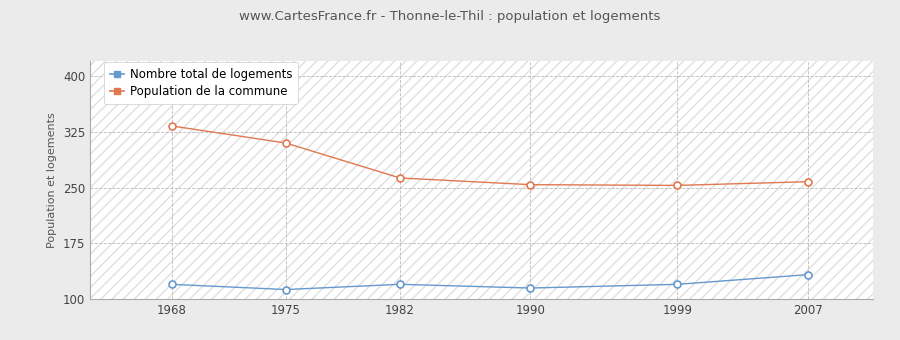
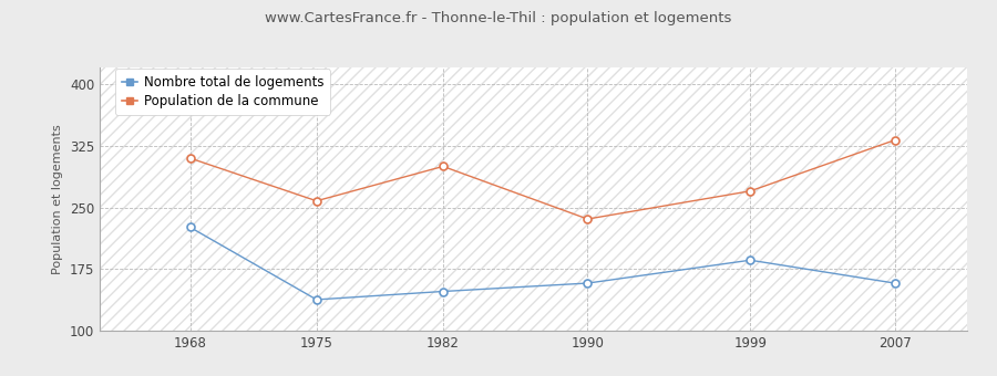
Population de la commune/1968: 333 -> 310
Nombre total de logements/1968: 120 -> 226
Population de la commune/1975: 310 -> 258
Nombre total de logements/1975: 113 -> 138
Population de la commune/1982: 263 -> 300
Nombre total de logements/1982: 120 -> 148
Population de la commune/1990: 254 -> 236
Nombre total de logements/1990: 115 -> 158
Population de la commune/1999: 253 -> 270
Nombre total de logements/1999: 120 -> 186
Population de la commune/2007: 258 -> 332
Nombre total de logements/2007: 133 -> 158
